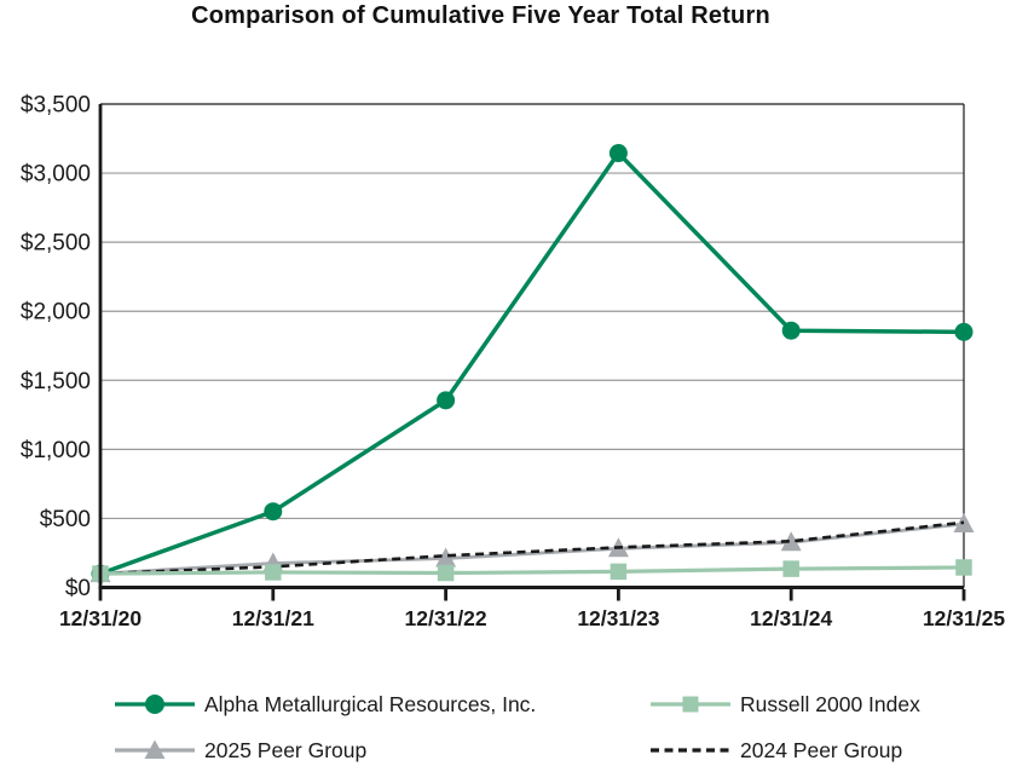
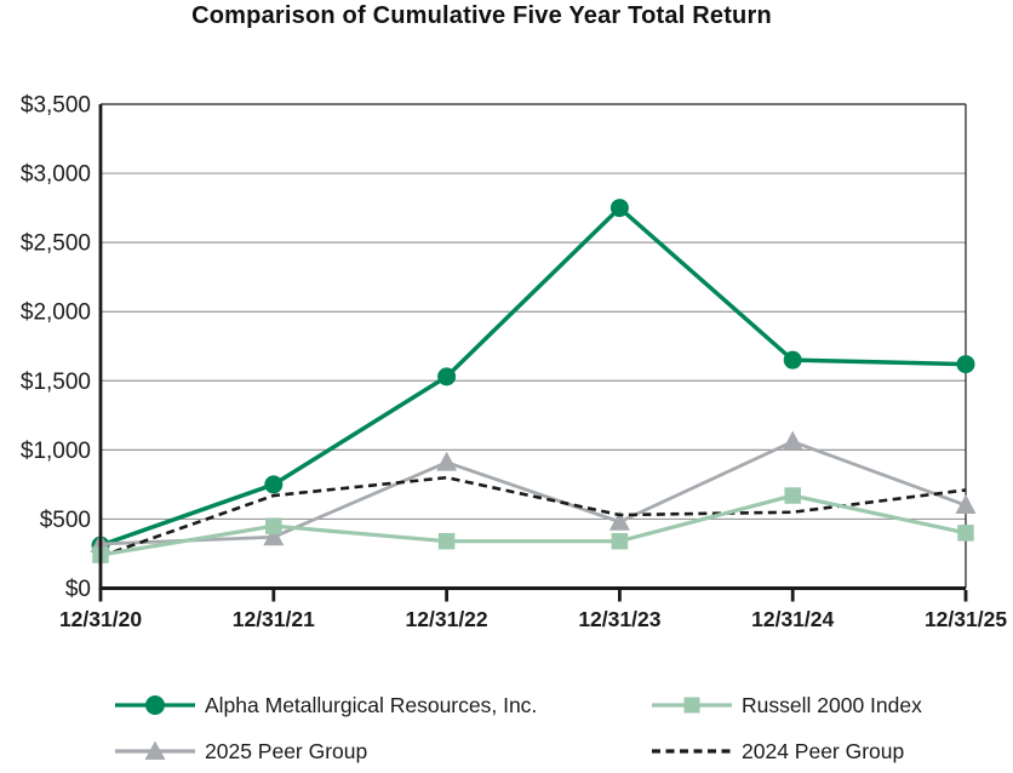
Alpha Metallurgical Resources, Inc./12/31/20: $100 -> $310
Russell 2000 Index/12/31/20: $100 -> $240
2025 Peer Group/12/31/20: $100 -> $320
2024 Peer Group/12/31/20: $100 -> $230
Alpha Metallurgical Resources, Inc./12/31/21: $550 -> $750
Russell 2000 Index/12/31/21: $110 -> $450
2025 Peer Group/12/31/21: $180 -> $370
2024 Peer Group/12/31/21: $150 -> $670
Alpha Metallurgical Resources, Inc./12/31/22: $1360 -> $1530
Russell 2000 Index/12/31/22: $100 -> $340
2025 Peer Group/12/31/22: $210 -> $910
2024 Peer Group/12/31/22: $230 -> $800
Alpha Metallurgical Resources, Inc./12/31/23: $3140 -> $2750
Russell 2000 Index/12/31/23: $120 -> $340
2025 Peer Group/12/31/23: $280 -> $480
2024 Peer Group/12/31/23: $290 -> $530
Alpha Metallurgical Resources, Inc./12/31/24: $1860 -> $1650
Russell 2000 Index/12/31/24: $140 -> $670
2025 Peer Group/12/31/24: $330 -> $1060
2024 Peer Group/12/31/24: $340 -> $550
Alpha Metallurgical Resources, Inc./12/31/25: $1850 -> $1620
Russell 2000 Index/12/31/25: $140 -> $400
2025 Peer Group/12/31/25: $460 -> $600
2024 Peer Group/12/31/25: $470 -> $710
